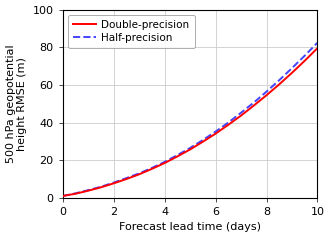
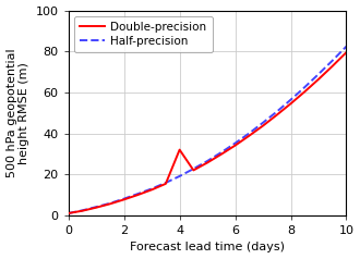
Double-precision/4: 18 -> 32
